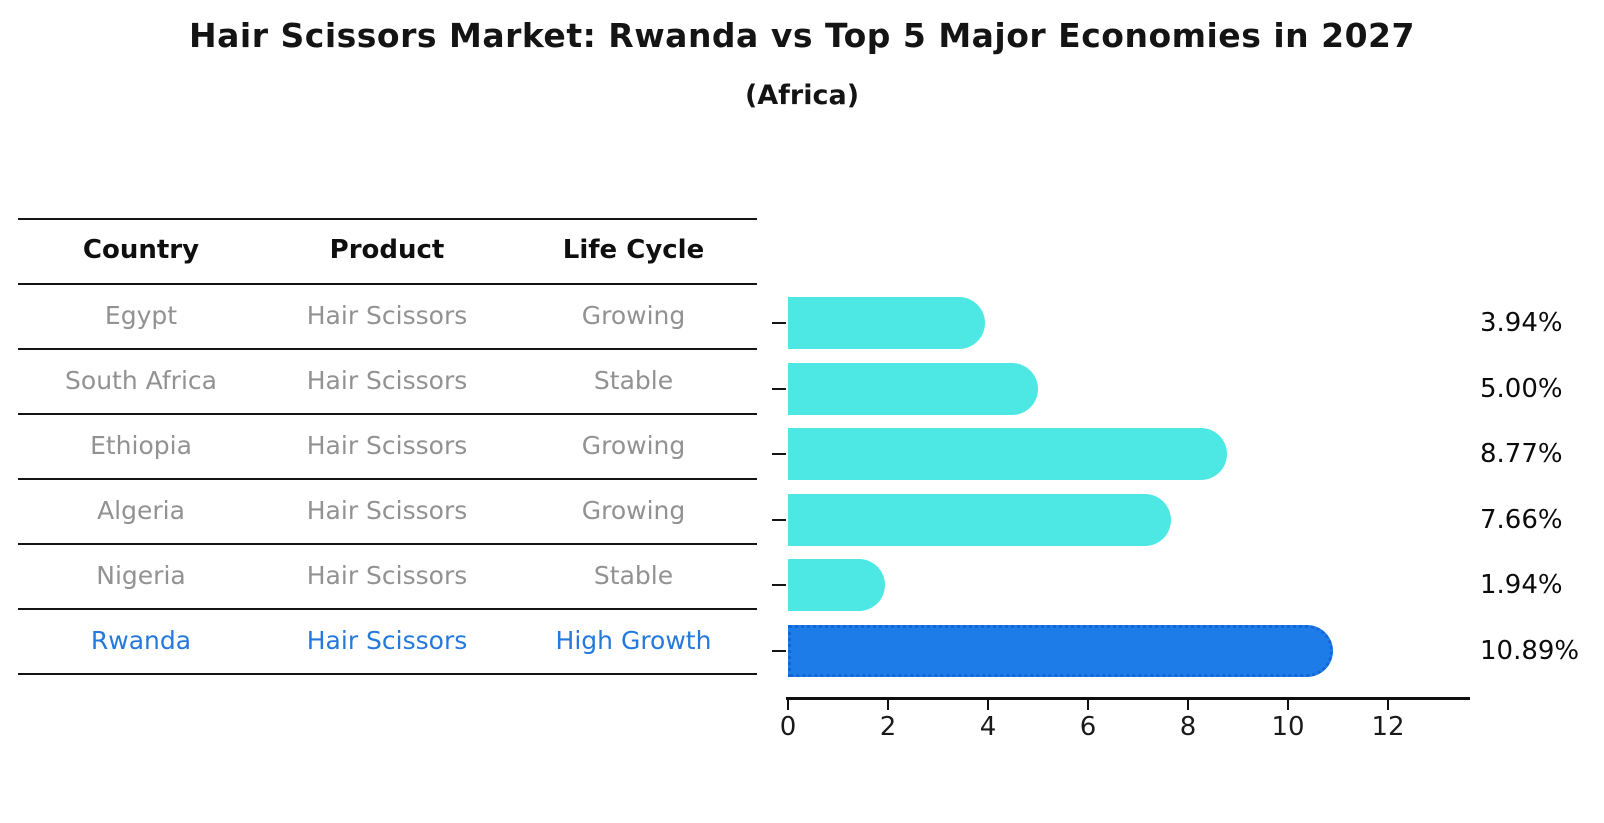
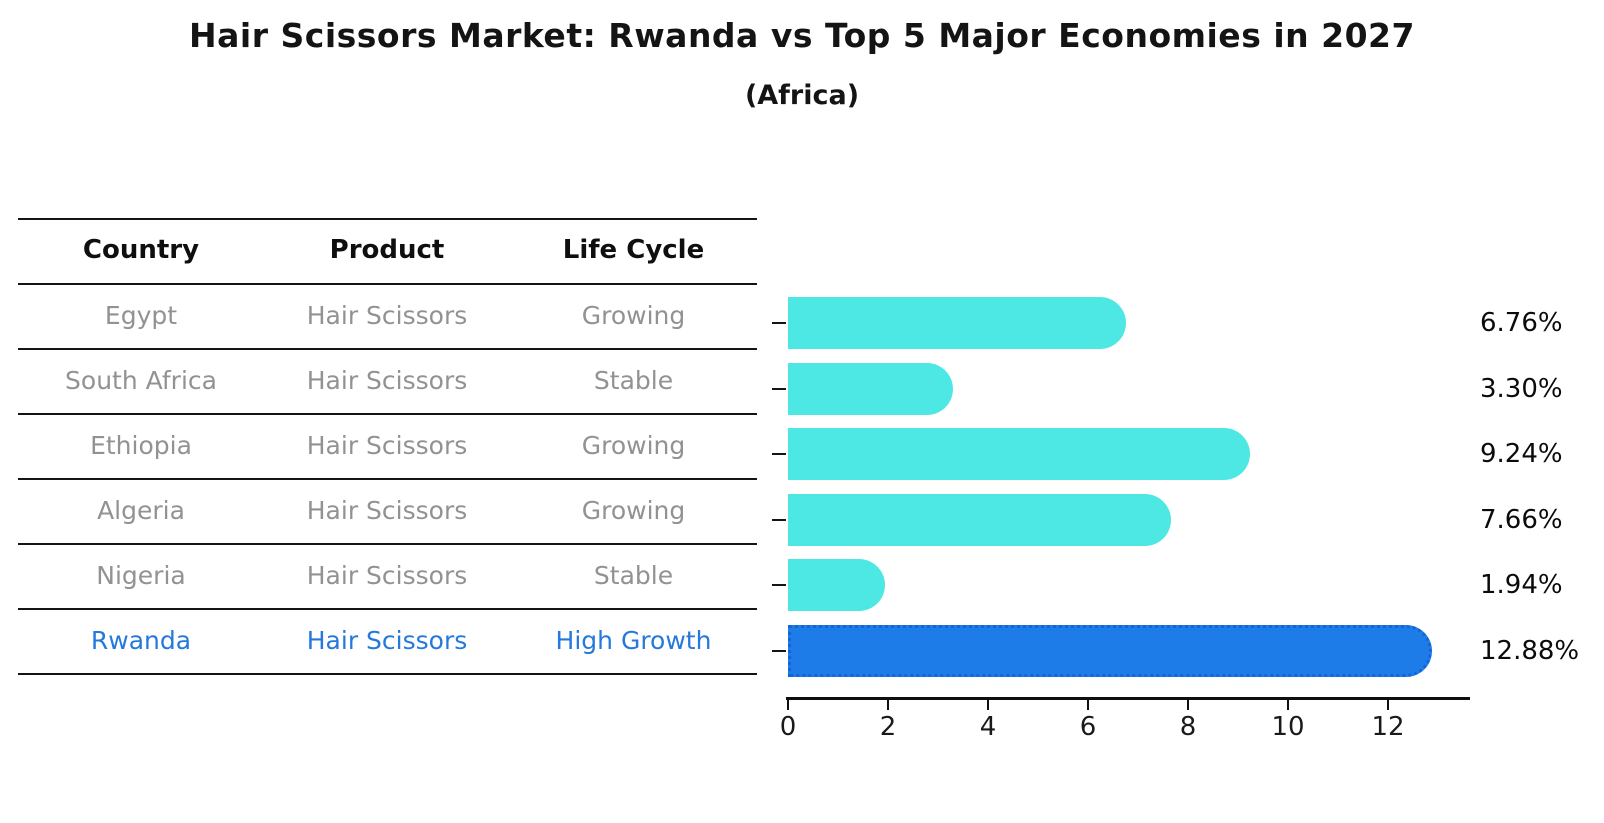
Egypt: 3.94% -> 6.76%
South Africa: 5.00% -> 3.30%
Ethiopia: 8.77% -> 9.24%
Rwanda: 10.89% -> 12.88%
